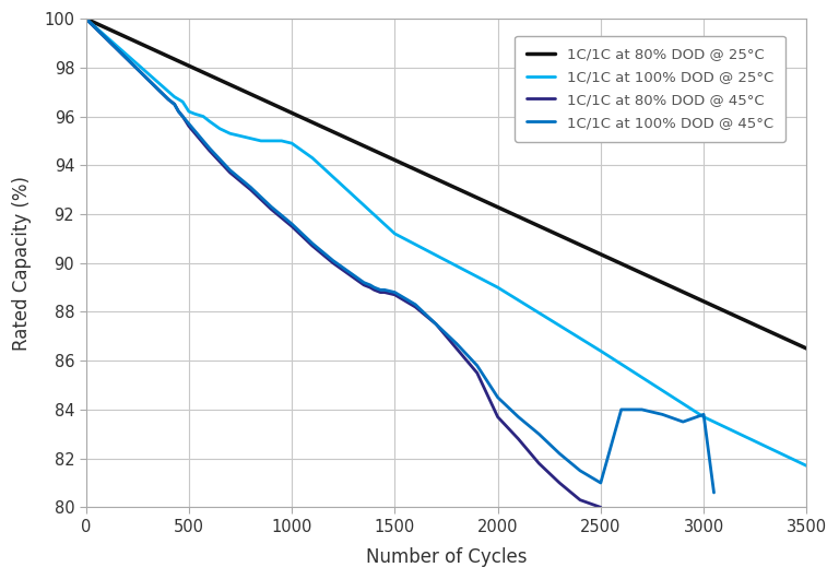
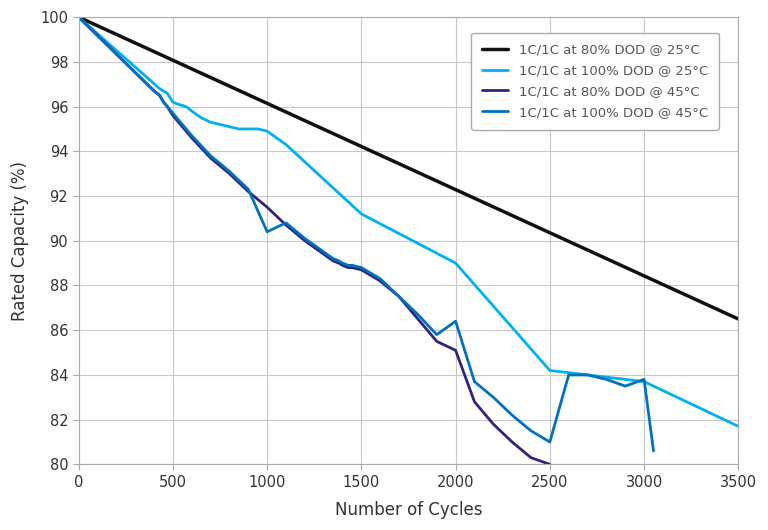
1C/1C at 100% DOD @ 45°C/1000: 91.6 -> 90.4
1C/1C at 80% DOD @ 45°C/2000: 83.7 -> 85.1
1C/1C at 100% DOD @ 45°C/2000: 84.5 -> 86.4
1C/1C at 100% DOD @ 25°C/2500: 86.4 -> 84.2
